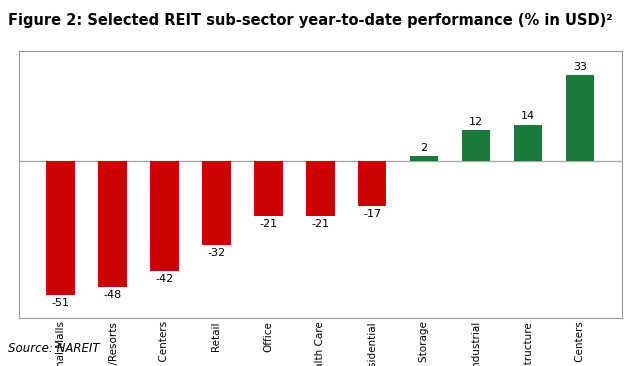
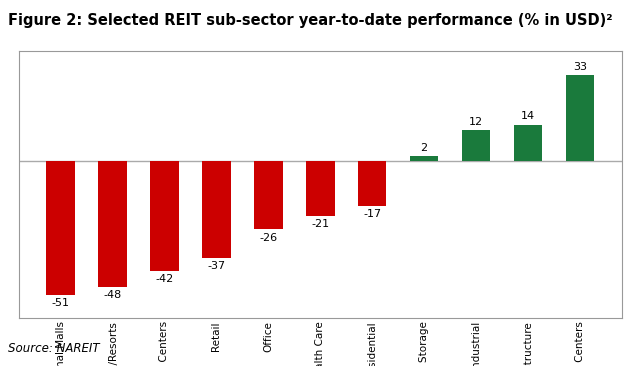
Retail: -32 -> -37
Office: -21 -> -26
